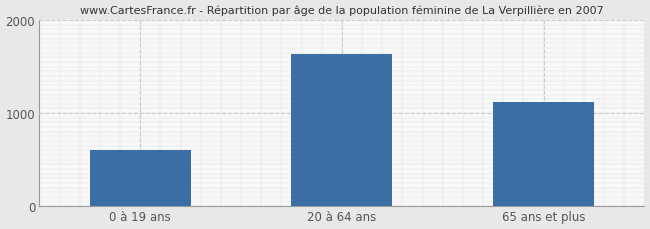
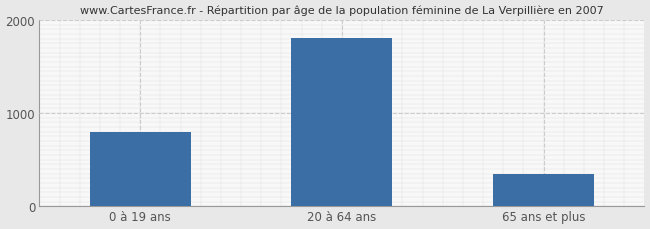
0 à 19 ans: 600 -> 800
20 à 64 ans: 1640 -> 1810
65 ans et plus: 1120 -> 350
